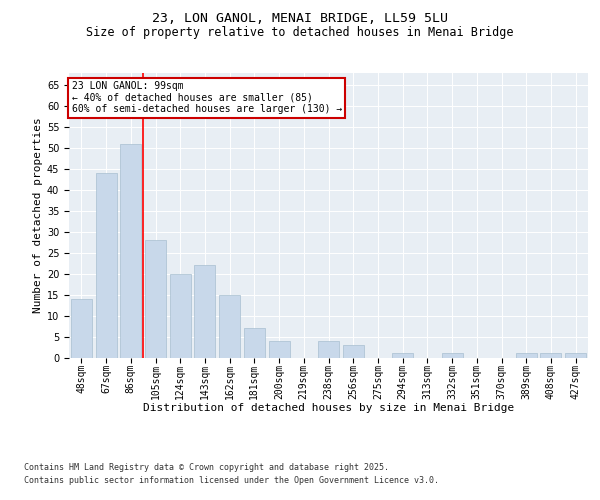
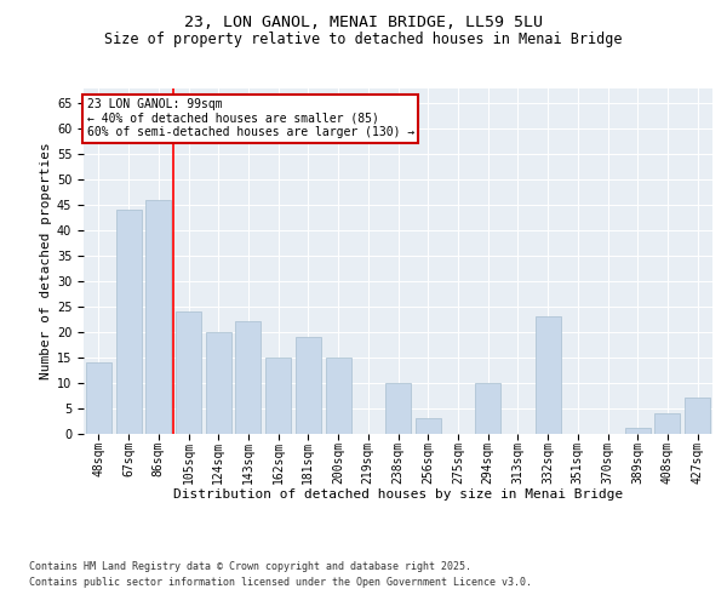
86sqm: 51 -> 46
105sqm: 28 -> 24
181sqm: 7 -> 19
200sqm: 4 -> 15
238sqm: 4 -> 10
294sqm: 1 -> 10
332sqm: 1 -> 23
408sqm: 1 -> 4
427sqm: 1 -> 7
